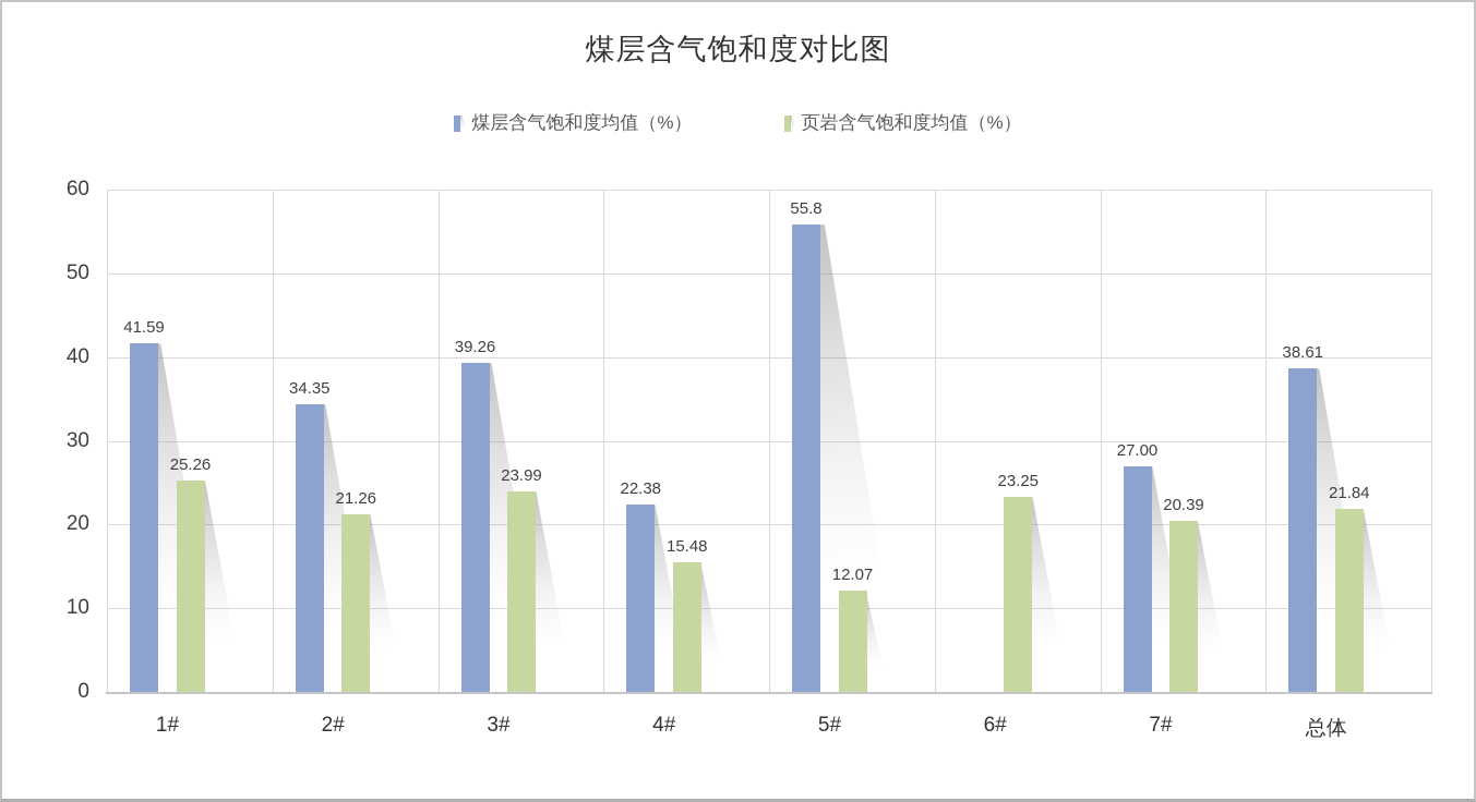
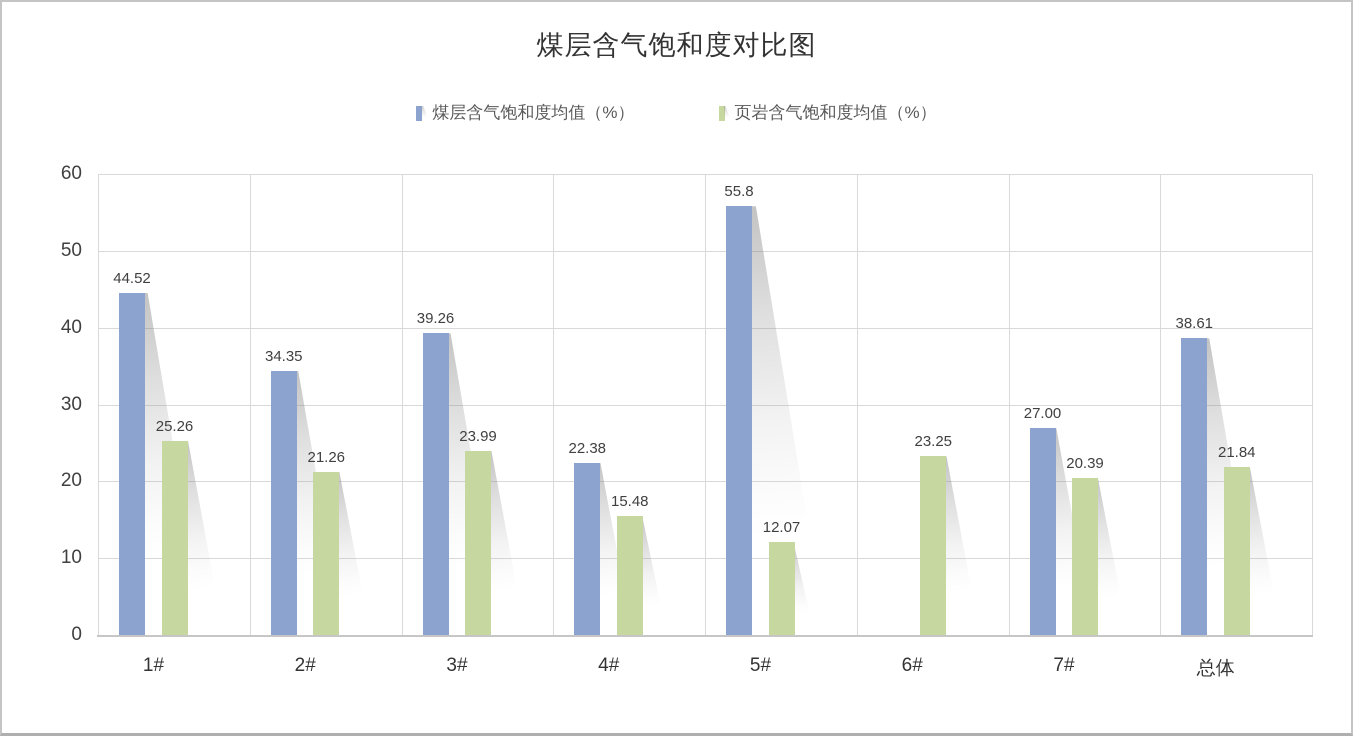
煤层含气饱和度均值（%）/1#: 41.59 -> 44.52
